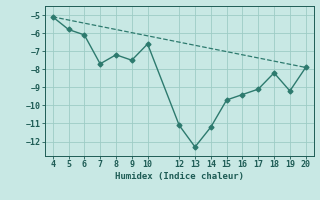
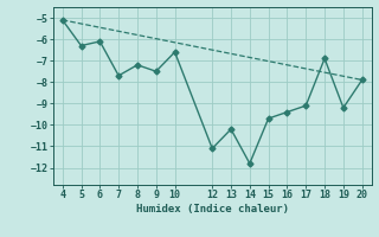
5: -5.8 -> -6.3
13: -12.3 -> -10.2
14: -11.2 -> -11.8
18: -8.2 -> -6.9
